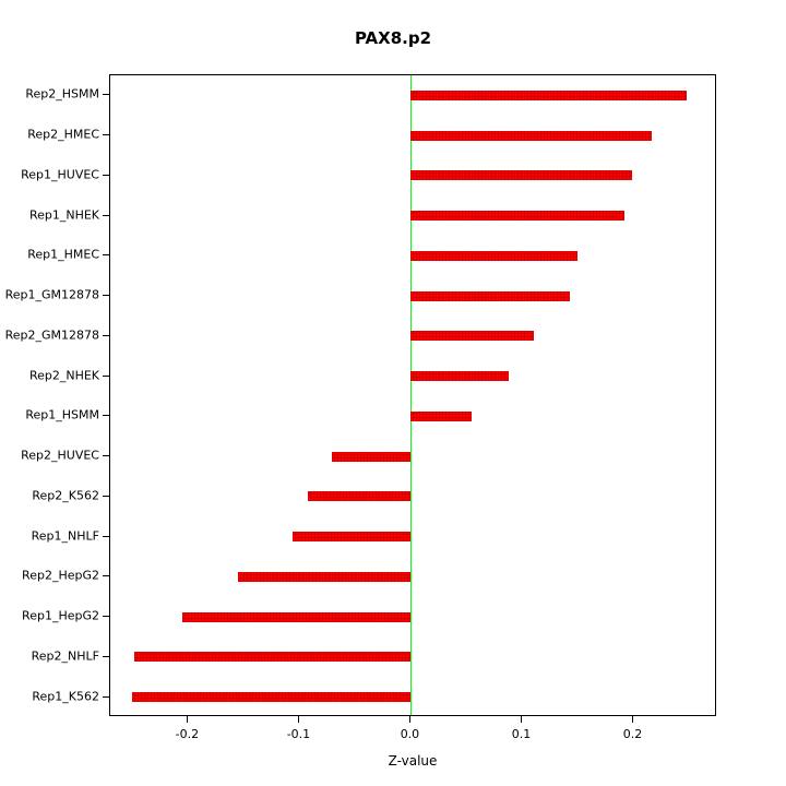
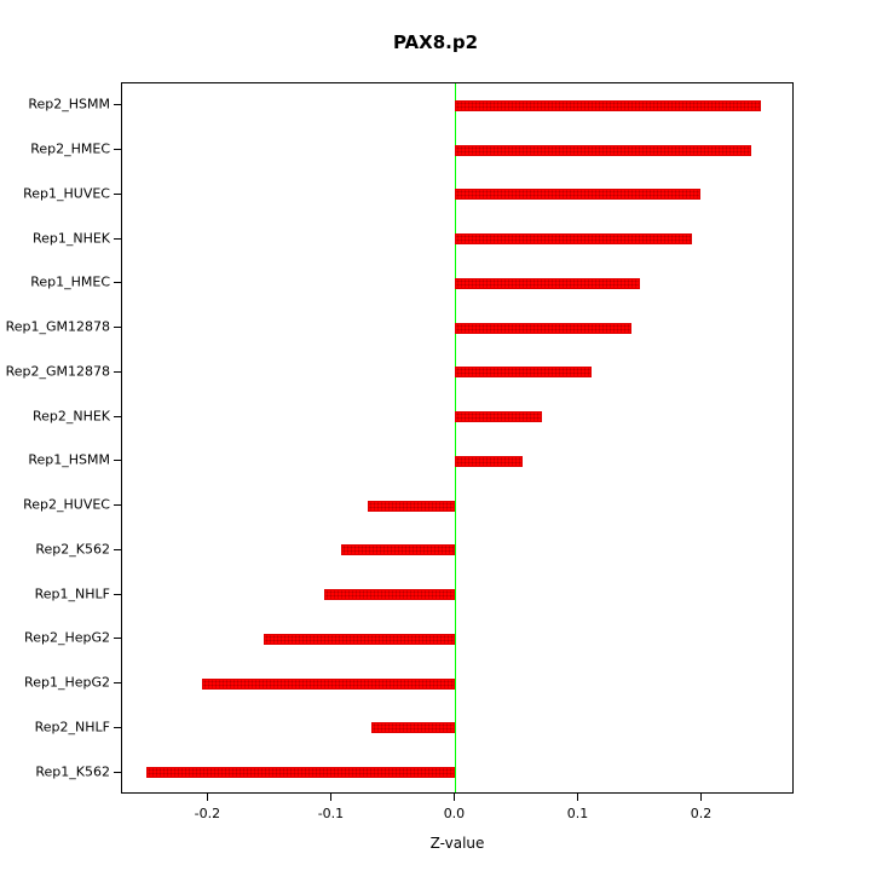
Rep2_HMEC: 0.216 -> 0.240
Rep2_NHEK: 0.088 -> 0.070
Rep2_NHLF: -0.248 -> -0.068
